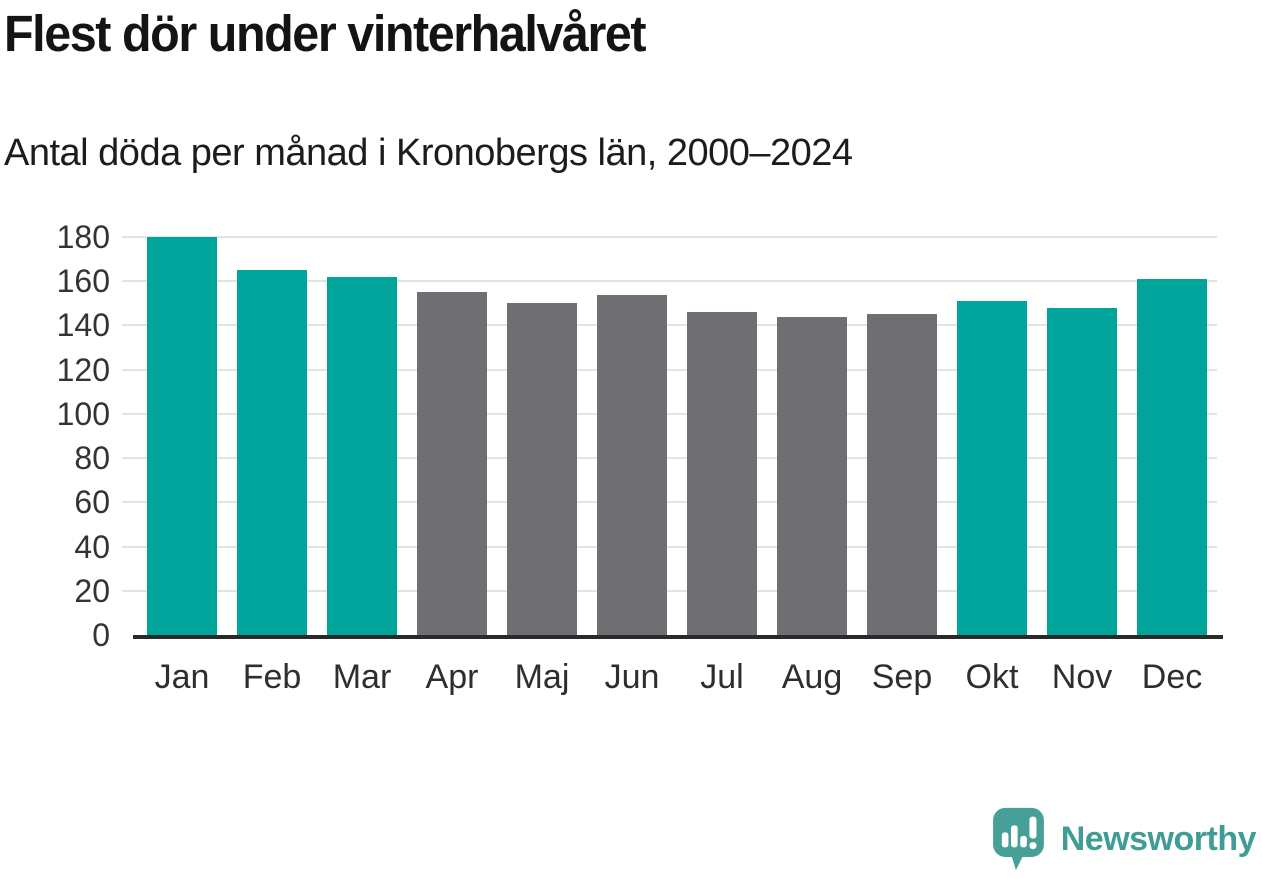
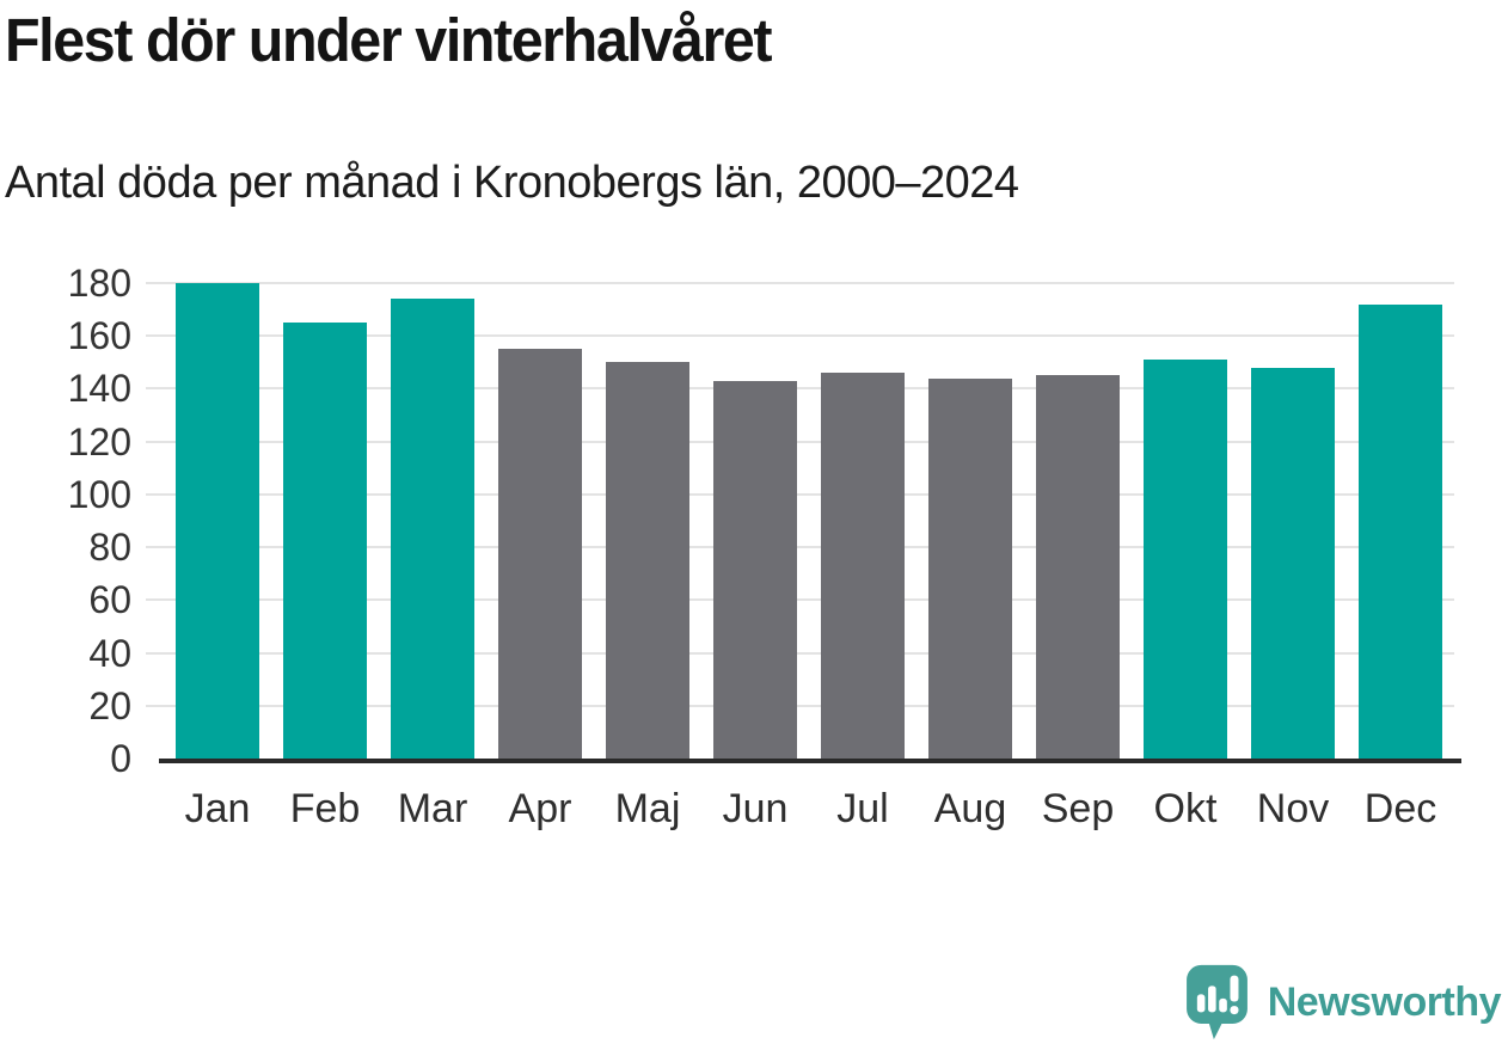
Mar: 162 -> 174
Jun: 154 -> 143
Dec: 161 -> 172
